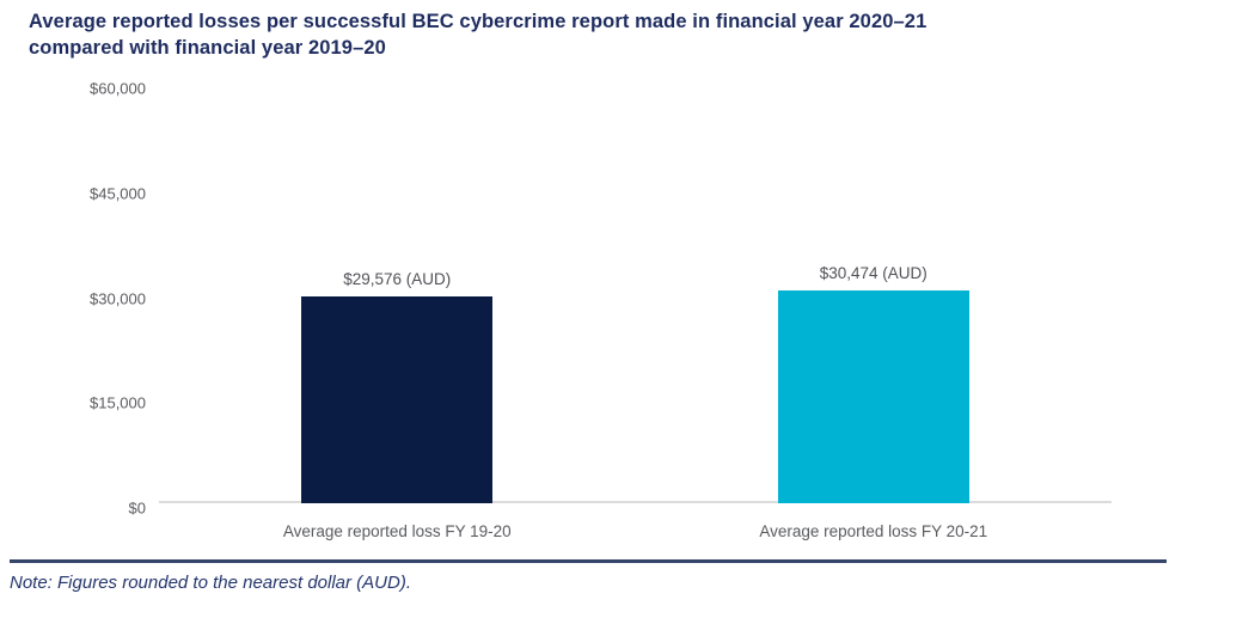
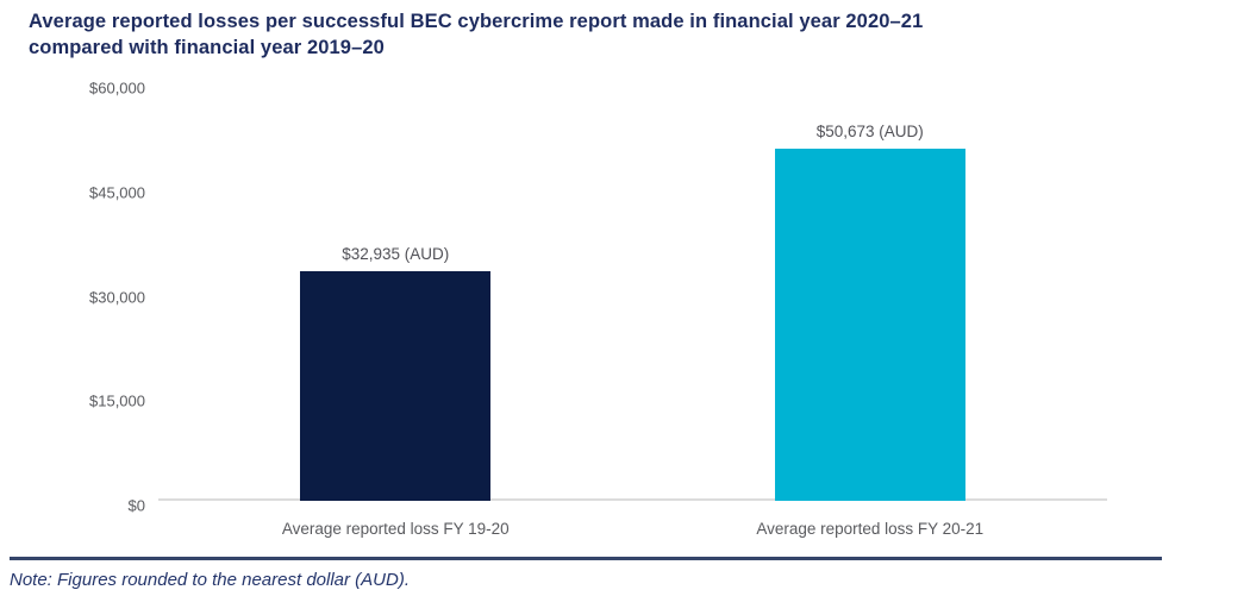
Average reported loss FY 19-20: $29,576 -> $32,935
Average reported loss FY 20-21: $30,474 -> $50,673
